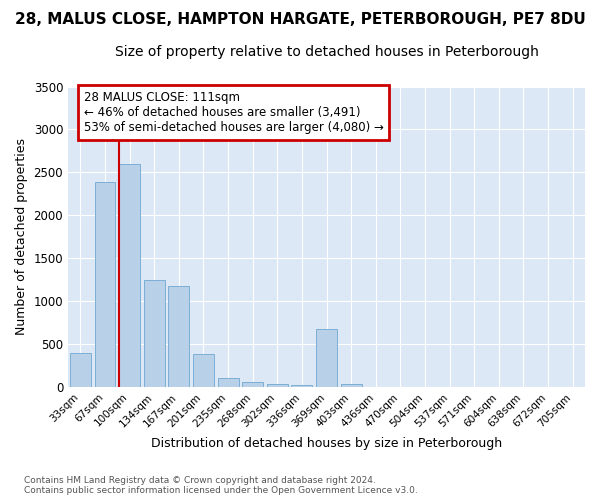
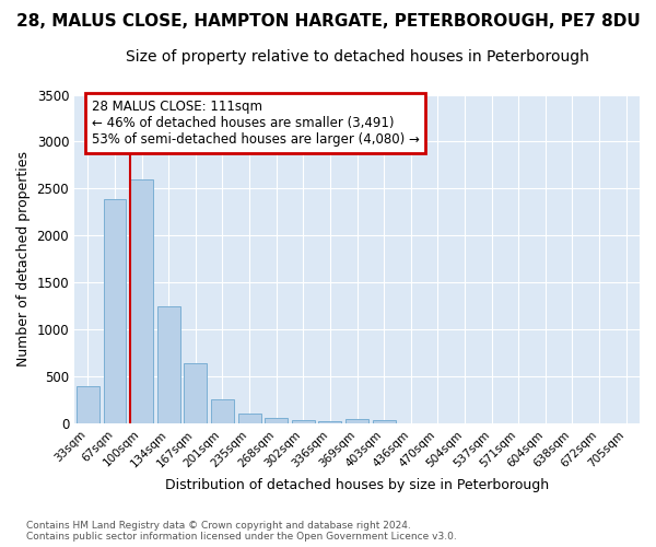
167sqm: 1180 -> 640
201sqm: 380 -> 250
369sqm: 680 -> 50
